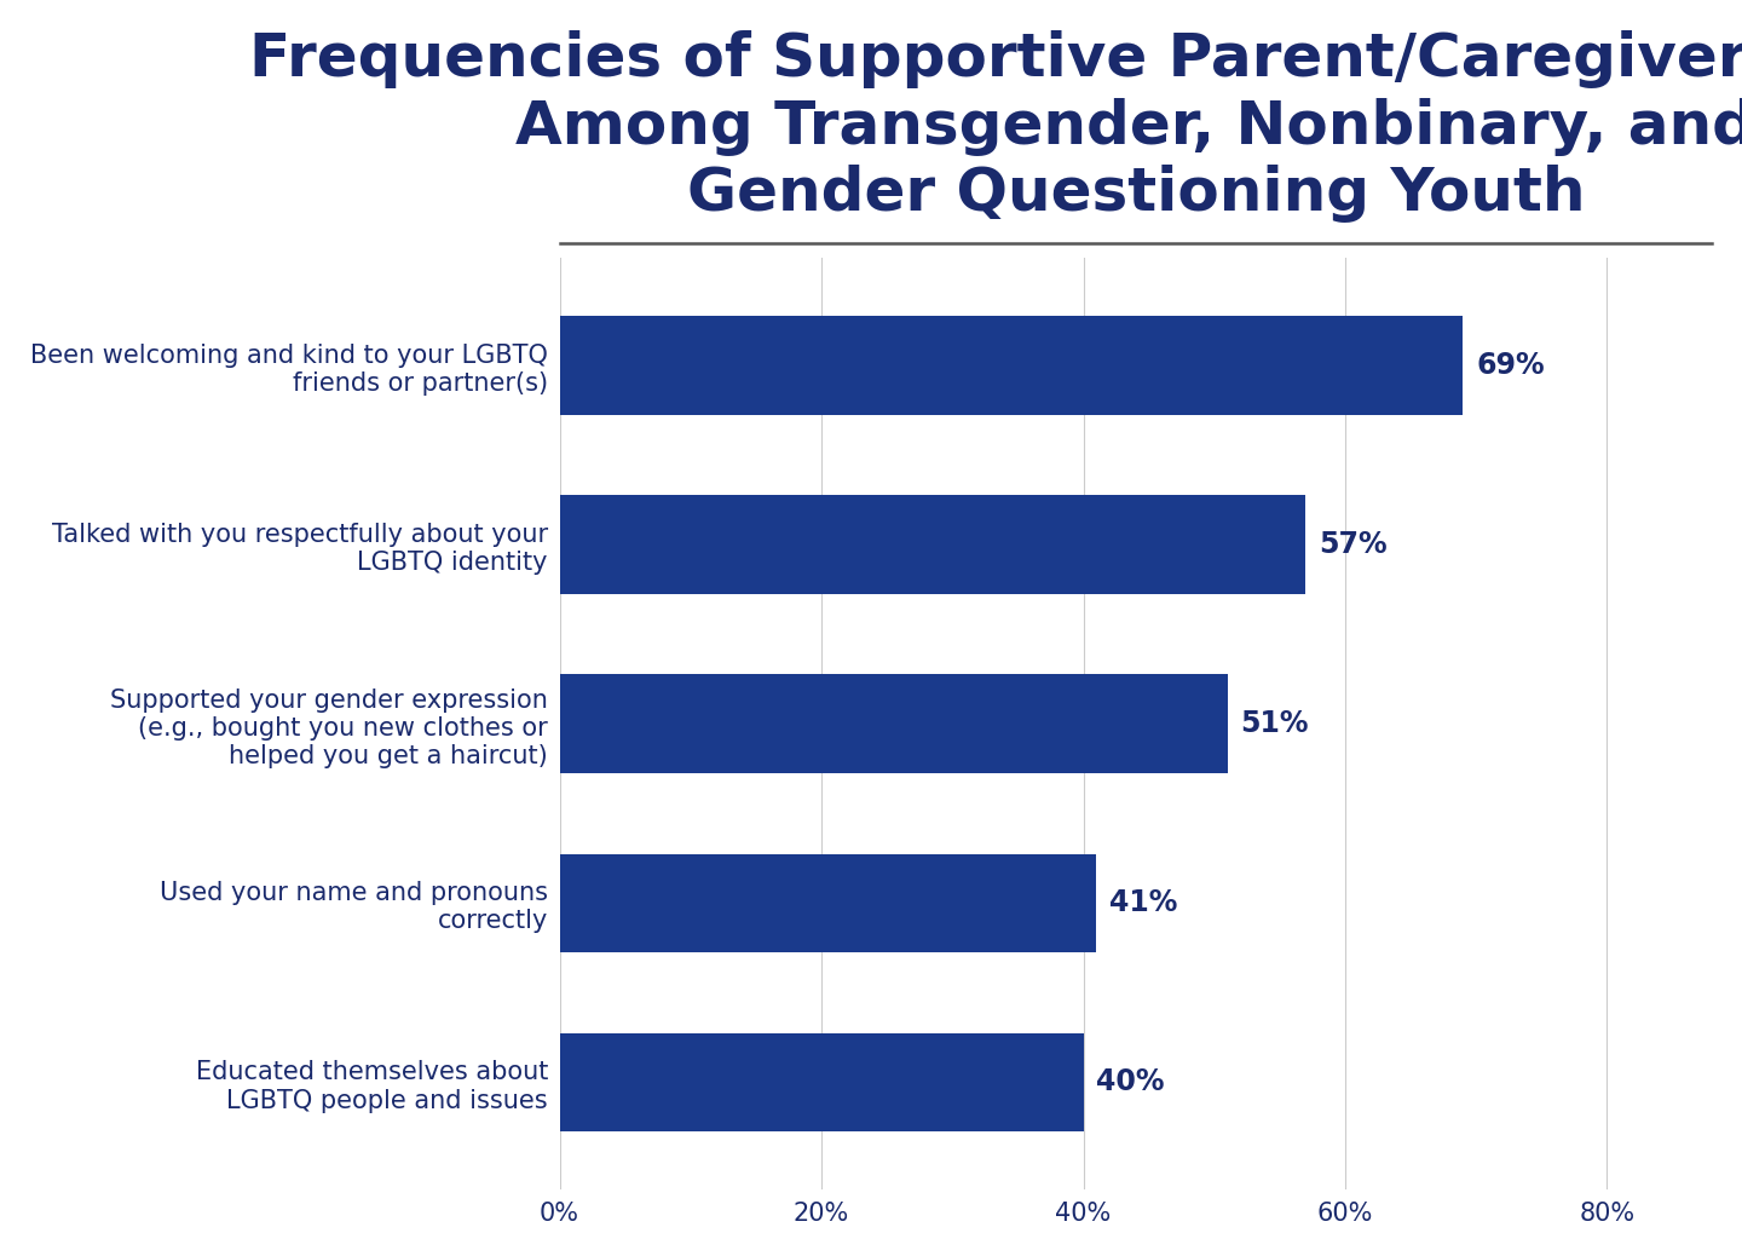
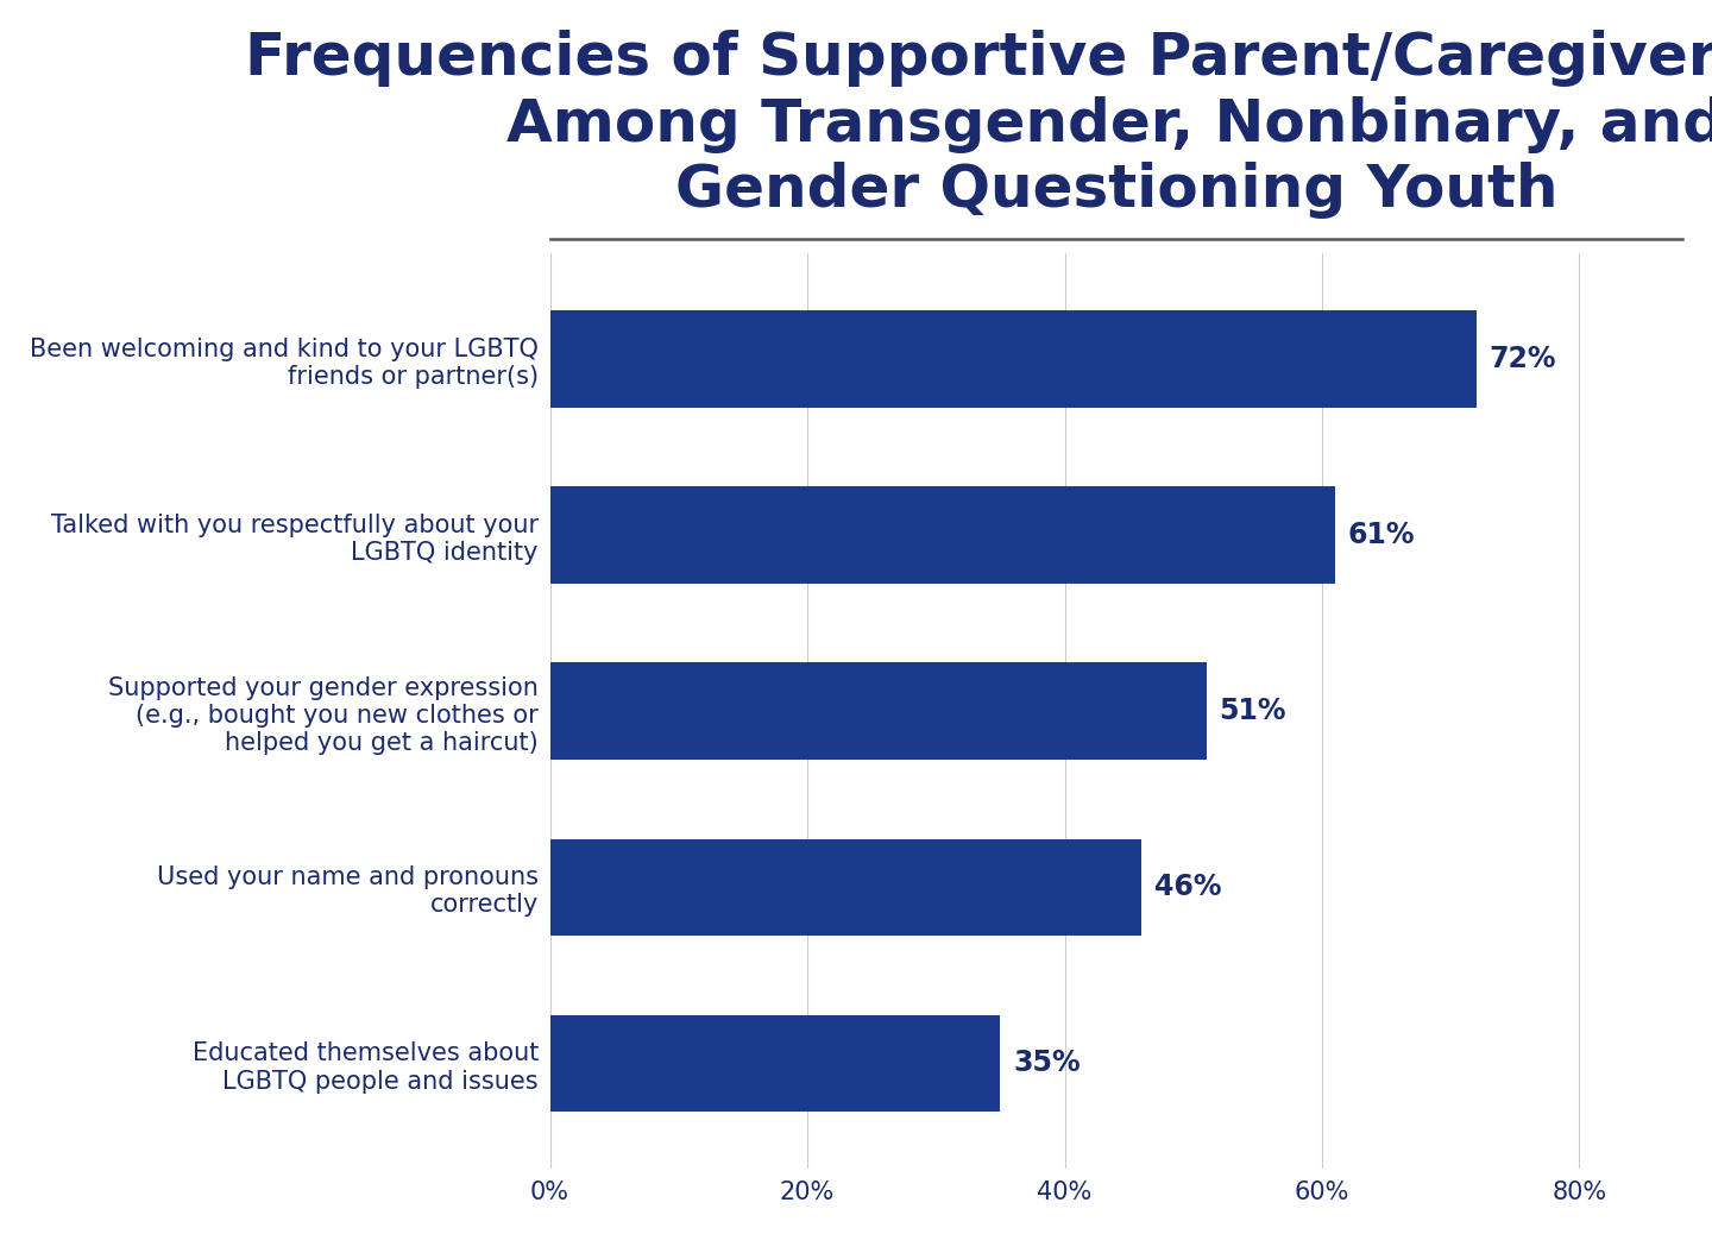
Been welcoming and kind to your LGBTQ friends or partner(s): 69% -> 72%
Talked with you respectfully about your LGBTQ identity: 57% -> 61%
Used your name and pronouns correctly: 41% -> 46%
Educated themselves about LGBTQ people and issues: 40% -> 35%
